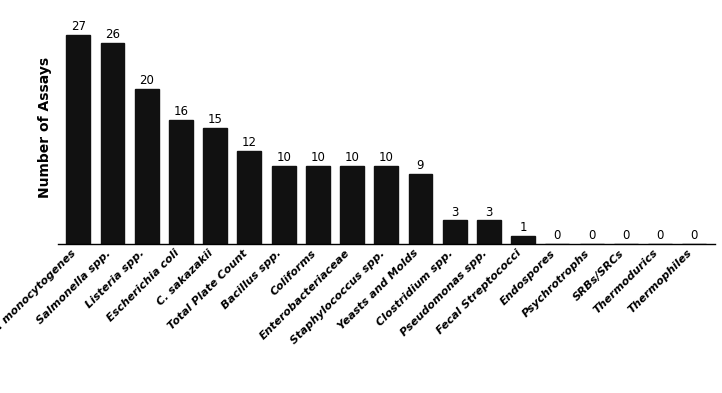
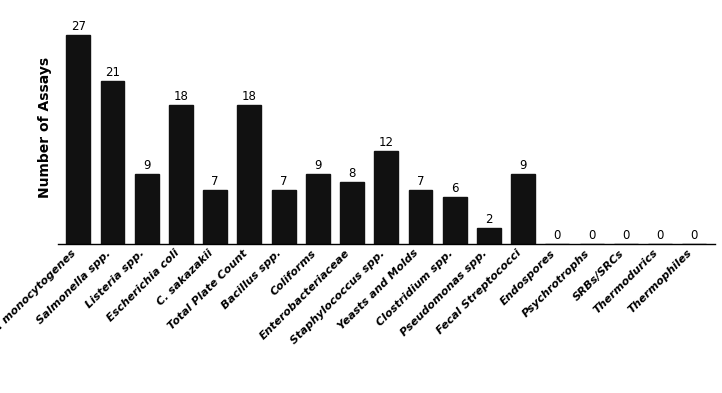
Salmonella spp.: 26 -> 21
Listeria spp.: 20 -> 9
Escherichia coli: 16 -> 18
C. sakazakii: 15 -> 7
Total Plate Count: 12 -> 18
Bacillus spp.: 10 -> 7
Coliforms: 10 -> 9
Enterobacteriaceae: 10 -> 8
Staphylococcus spp.: 10 -> 12
Yeasts and Molds: 9 -> 7
Clostridium spp.: 3 -> 6
Pseudomonas spp.: 3 -> 2
Fecal Streptococci: 1 -> 9
